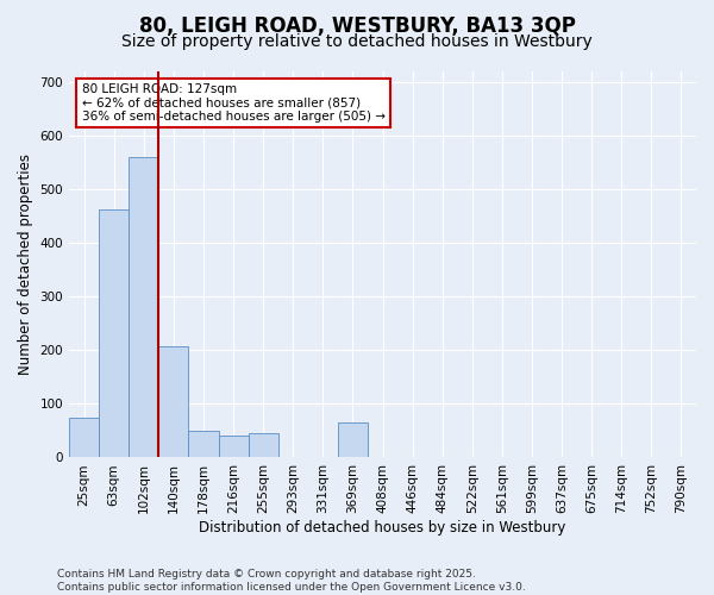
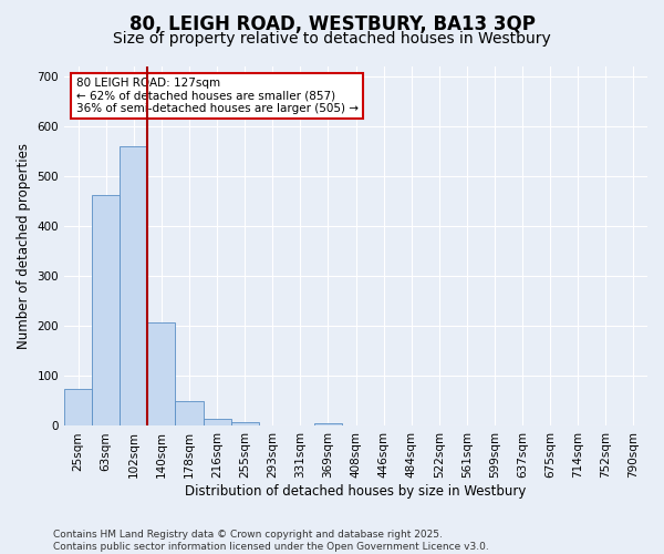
216sqm: 40 -> 15
255sqm: 45 -> 8
369sqm: 65 -> 5
